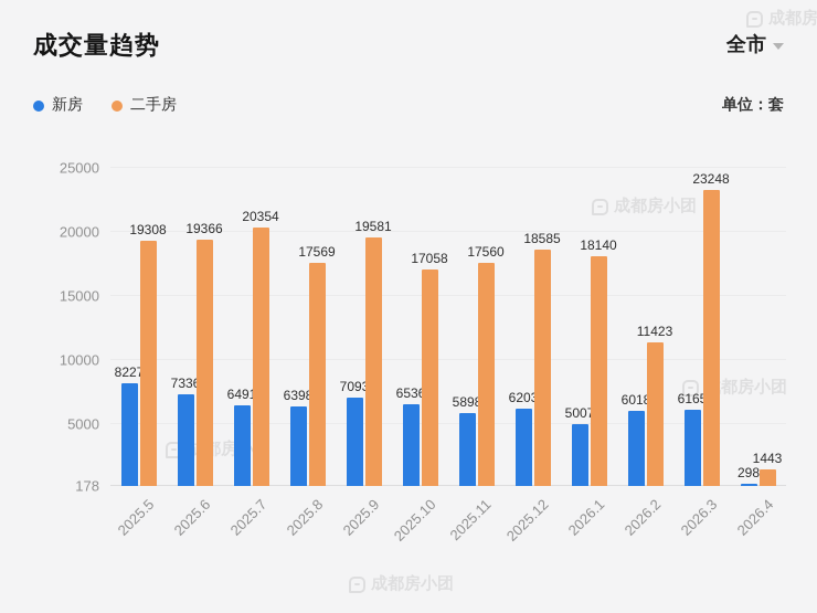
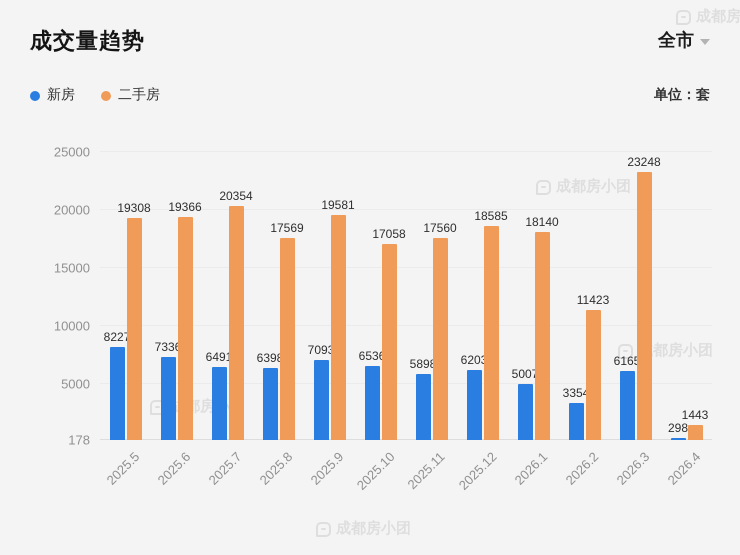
新房/2026.2: 6018 -> 3354
